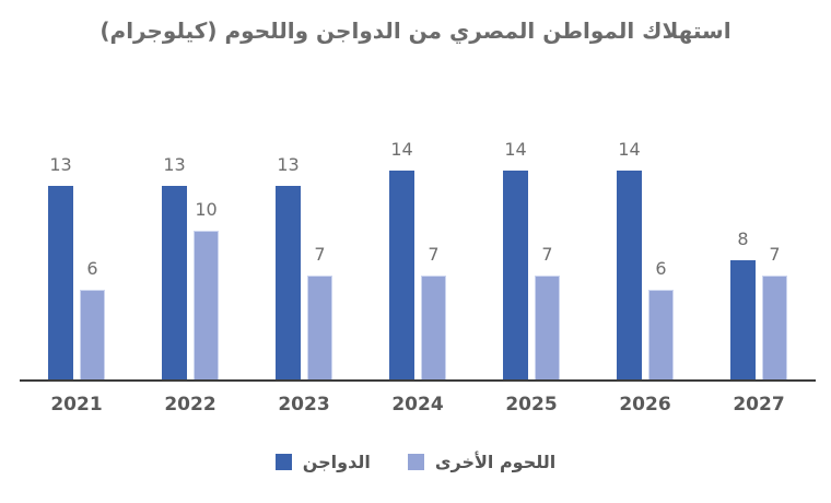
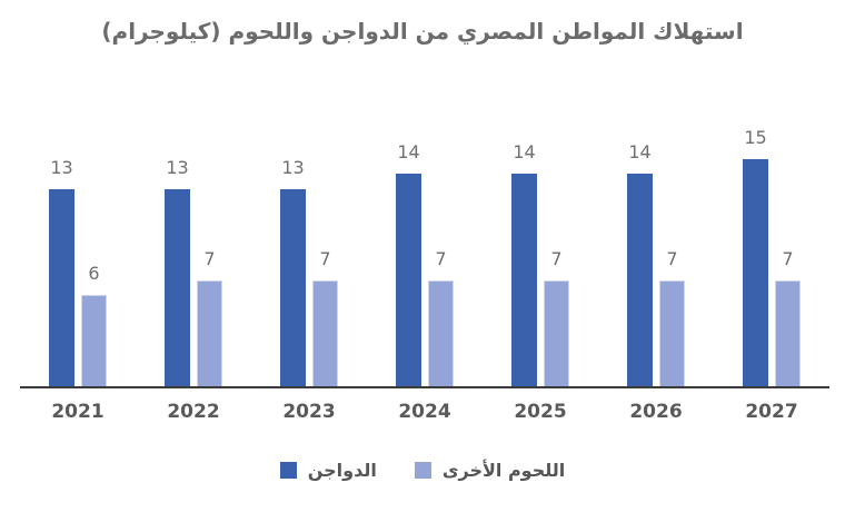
اللحوم الأخرى/2022: 10 -> 7
اللحوم الأخرى/2026: 6 -> 7
الدواجن/2027: 8 -> 15
